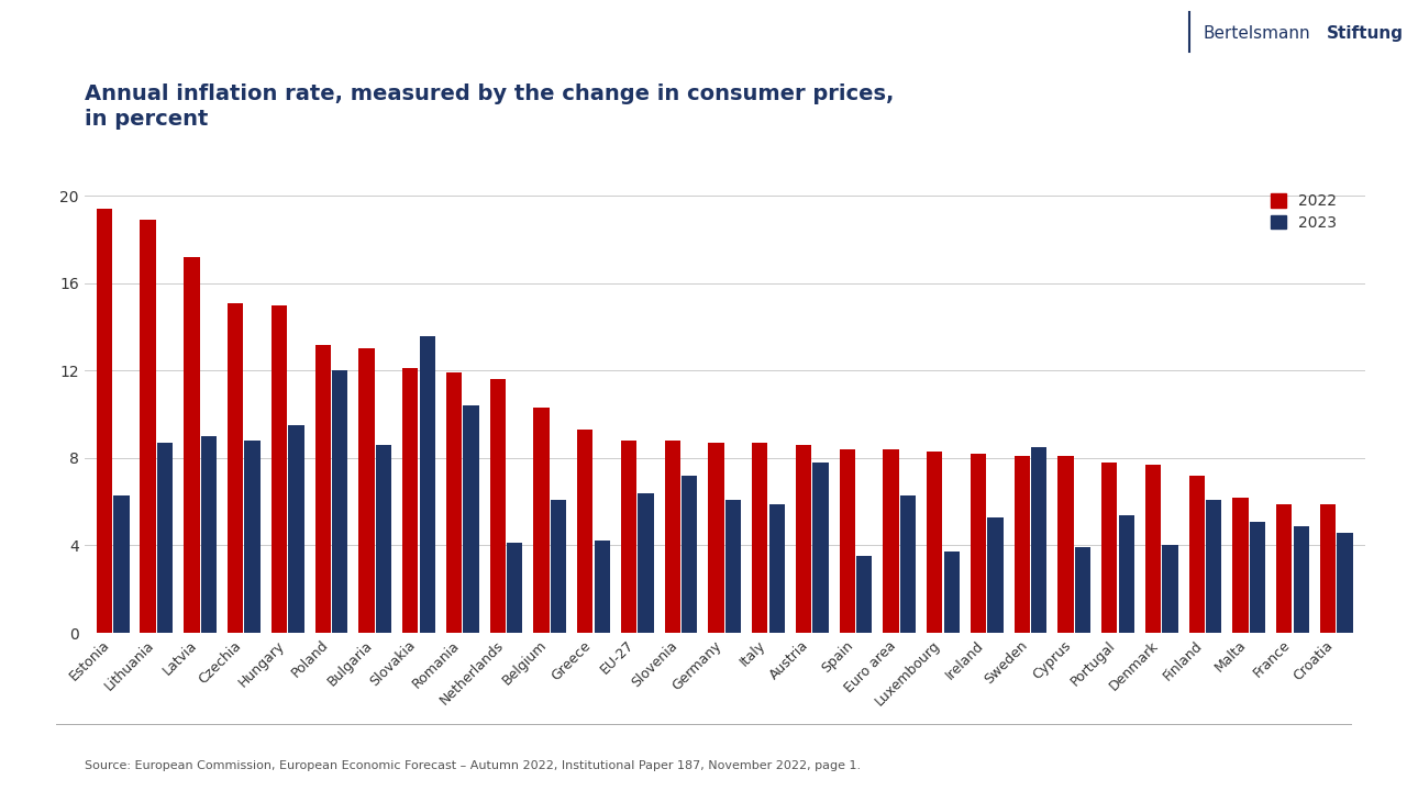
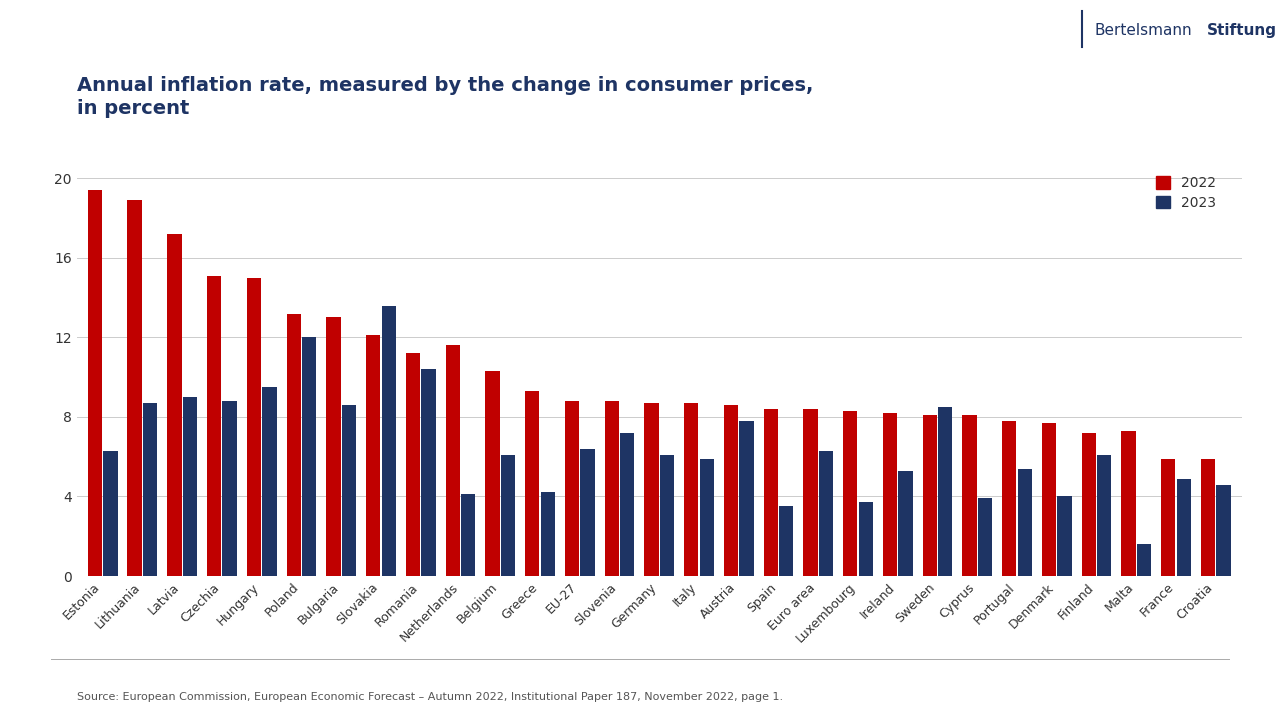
2022/Romania: 11.9 -> 11.2
2022/Malta: 6.2 -> 7.3
2023/Malta: 5.1 -> 1.6
